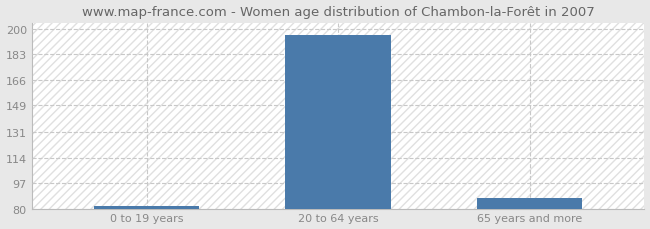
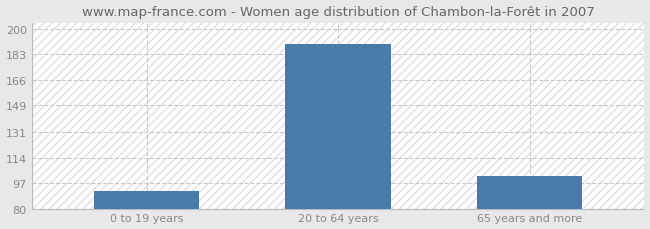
0 to 19 years: 82 -> 92
20 to 64 years: 196 -> 190
65 years and more: 87 -> 102
